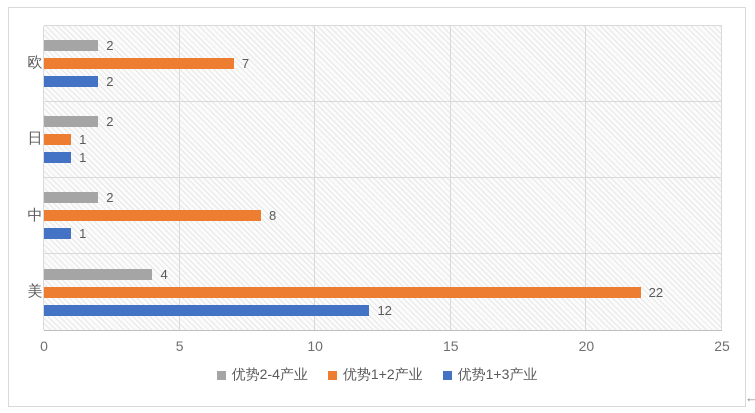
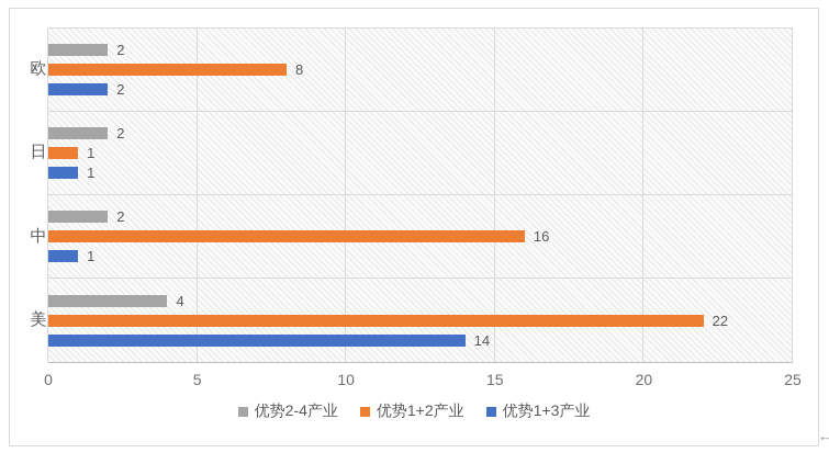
优势1+2产业/欧: 7 -> 8
优势1+2产业/中: 8 -> 16
优势1+3产业/美: 12 -> 14
